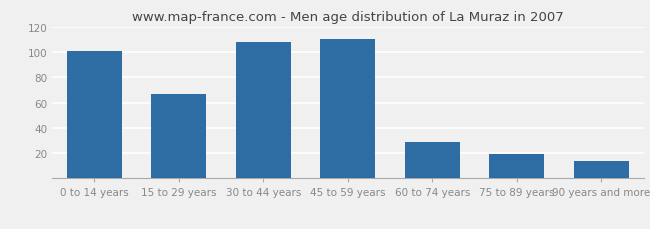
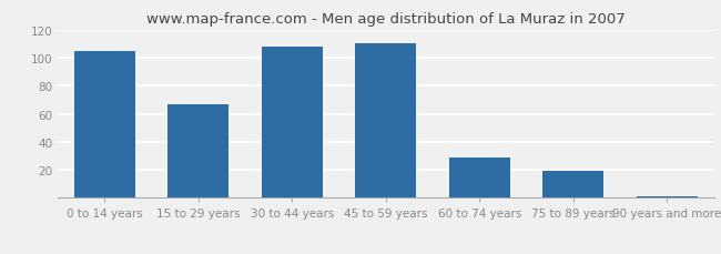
0 to 14 years: 101 -> 105
90 years and more: 14 -> 1
